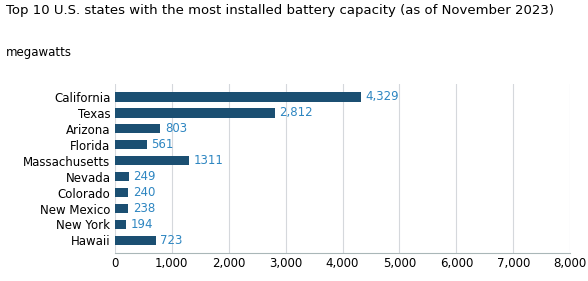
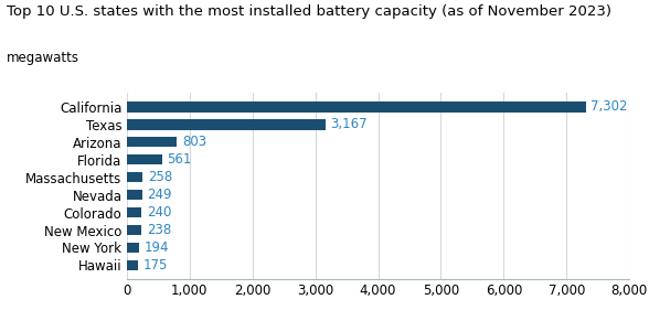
California: 4,329 -> 7,302
Texas: 2,812 -> 3,167
Massachusetts: 1311 -> 258
Hawaii: 723 -> 175
